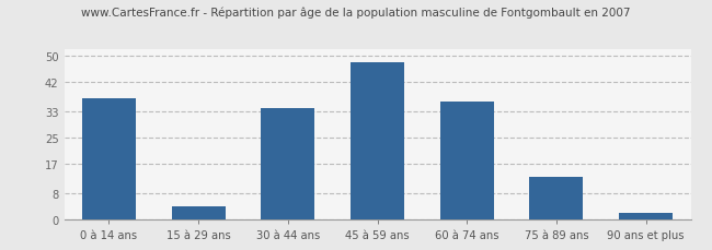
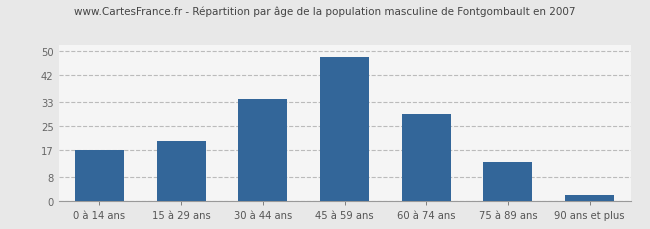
0 à 14 ans: 37 -> 17
15 à 29 ans: 4 -> 20
60 à 74 ans: 36 -> 29
